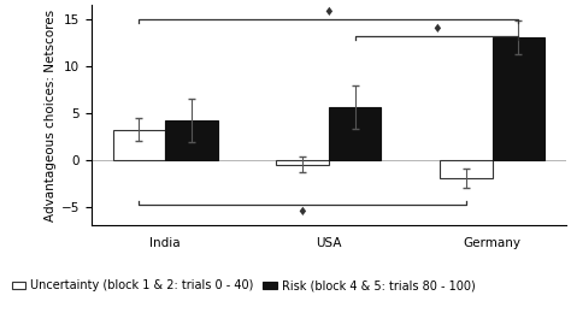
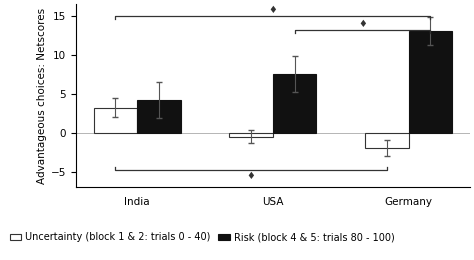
Risk (block 4 & 5: trials 80 - 100)/USA: 5.6 -> 7.5
